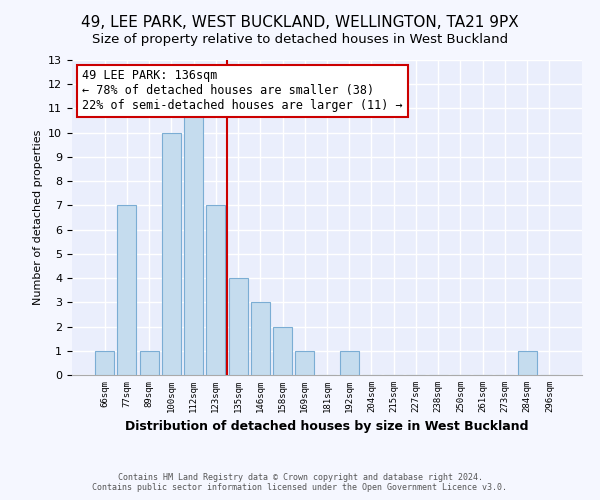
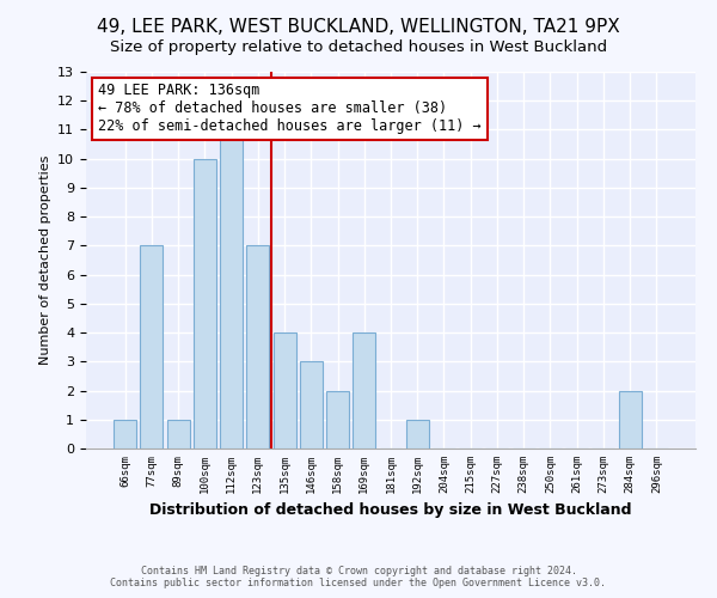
169sqm: 1 -> 4
284sqm: 1 -> 2
